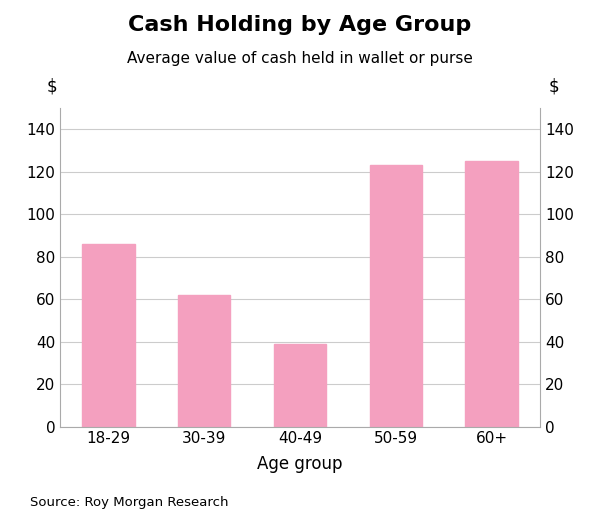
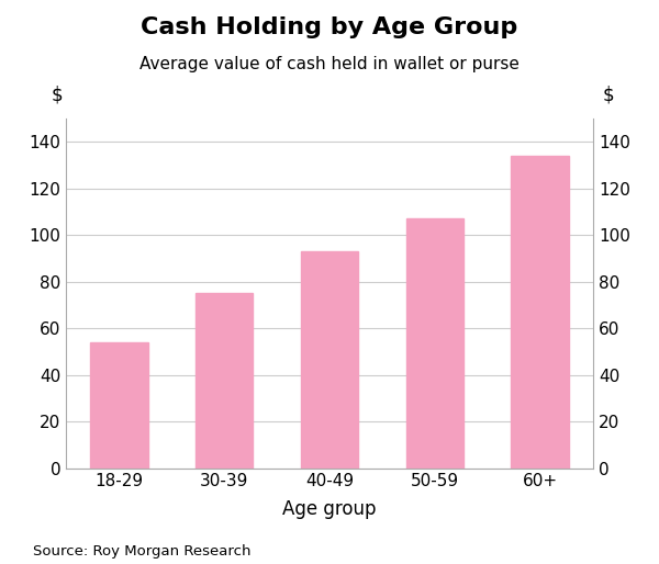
18-29: 86 -> 54
30-39: 62 -> 75
40-49: 39 -> 93
50-59: 123 -> 107
60+: 125 -> 134
